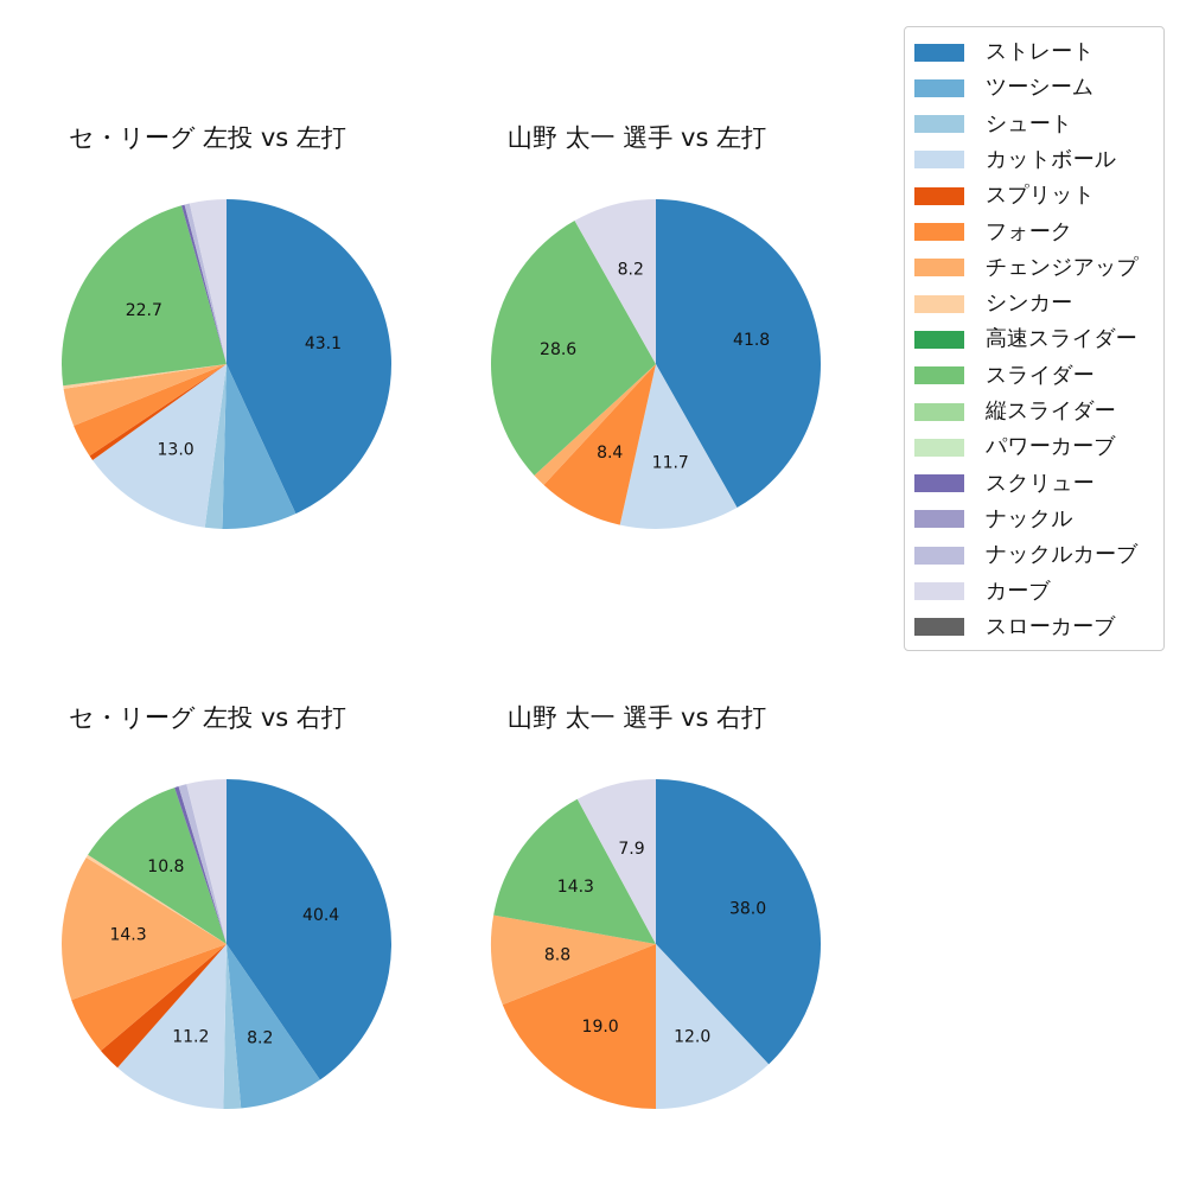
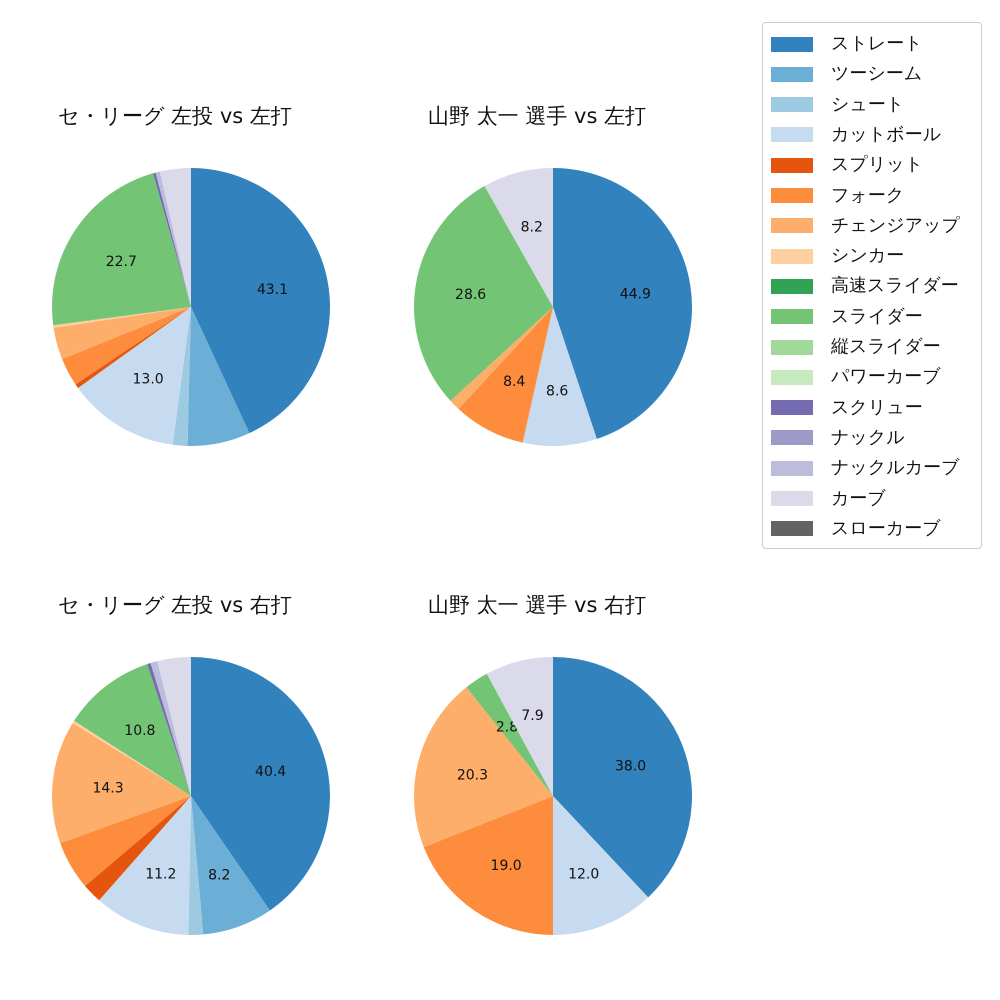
山野 太一 選手 vs 左打/ストレート: 41.8 -> 44.9
山野 太一 選手 vs 左打/カットボール: 11.7 -> 8.6
山野 太一 選手 vs 右打/チェンジアップ: 8.8 -> 20.3
山野 太一 選手 vs 右打/スライダー: 14.3 -> 2.8
